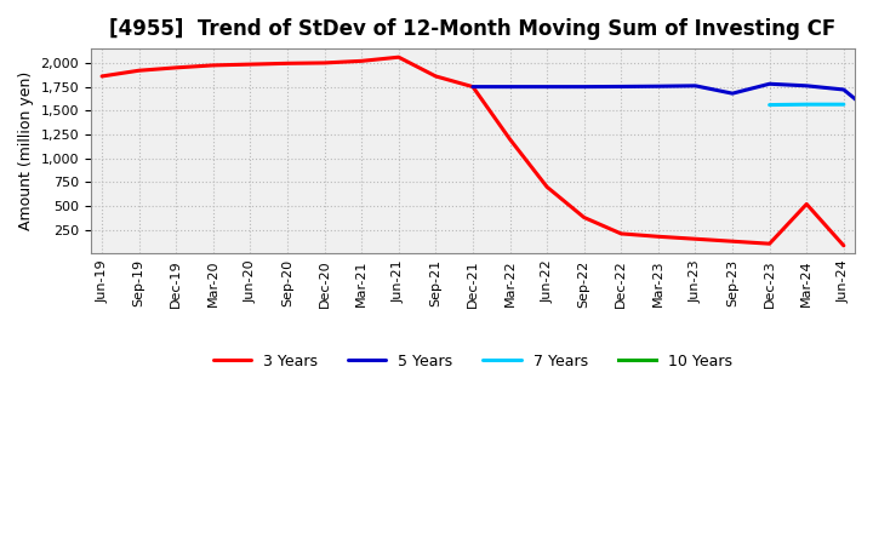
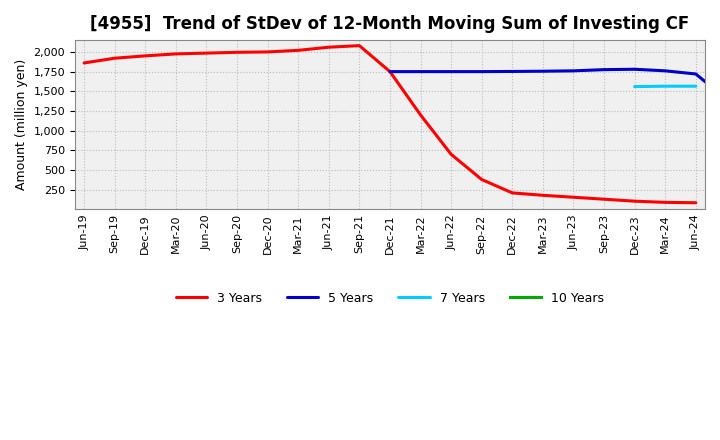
3 Years/Sep-21: 1,860 -> 2,080
5 Years/Sep-23: 1,680 -> 1,780
3 Years/Mar-24: 520 -> 90
